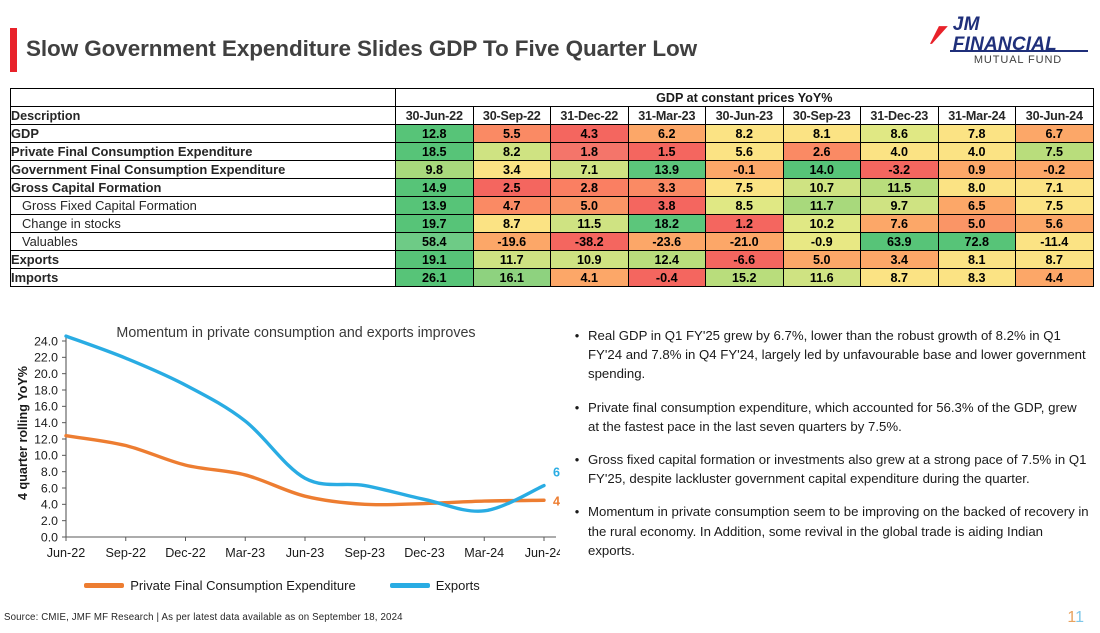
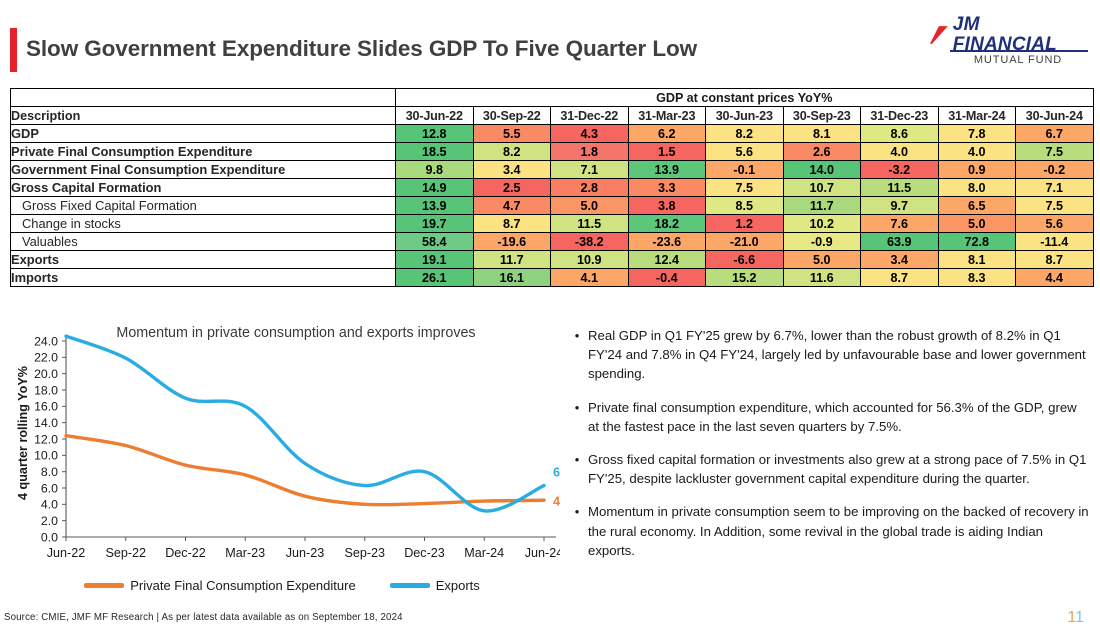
Exports/Dec-22: 19 -> 17
Exports/Mar-23: 14 -> 16
Exports/Jun-23: 7 -> 9
Exports/Dec-23: 5 -> 8
